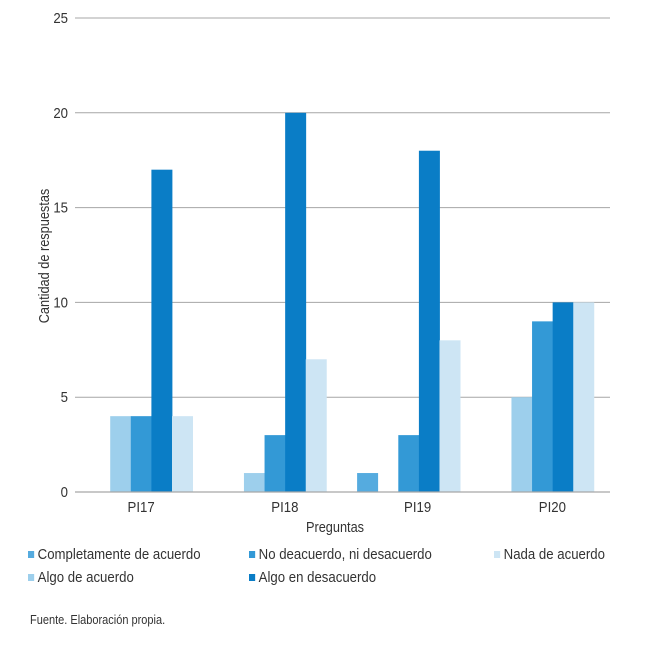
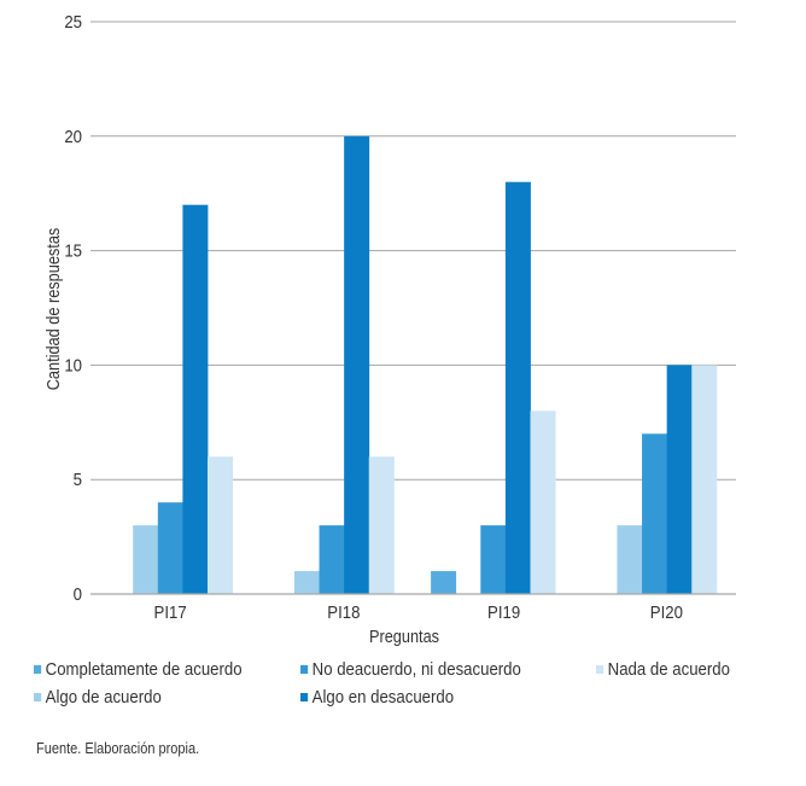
Algo de acuerdo/PI17: 4 -> 3
Nada de acuerdo/PI17: 4 -> 6
Nada de acuerdo/PI18: 7 -> 6
Algo de acuerdo/PI20: 5 -> 3
No deacuerdo, ni desacuerdo/PI20: 9 -> 7
